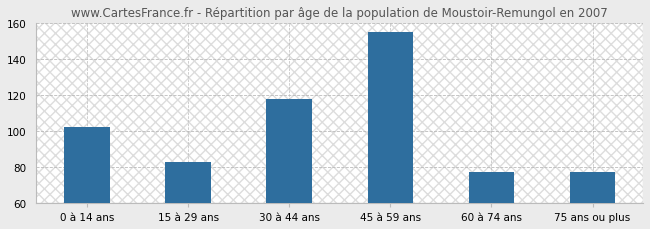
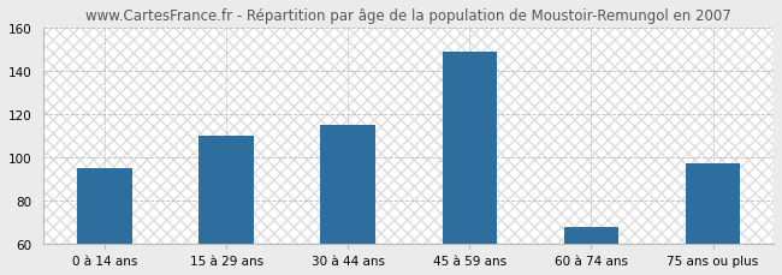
0 à 14 ans: 102 -> 95
15 à 29 ans: 83 -> 110
30 à 44 ans: 118 -> 115
45 à 59 ans: 155 -> 149
60 à 74 ans: 77 -> 68
75 ans ou plus: 77 -> 97
